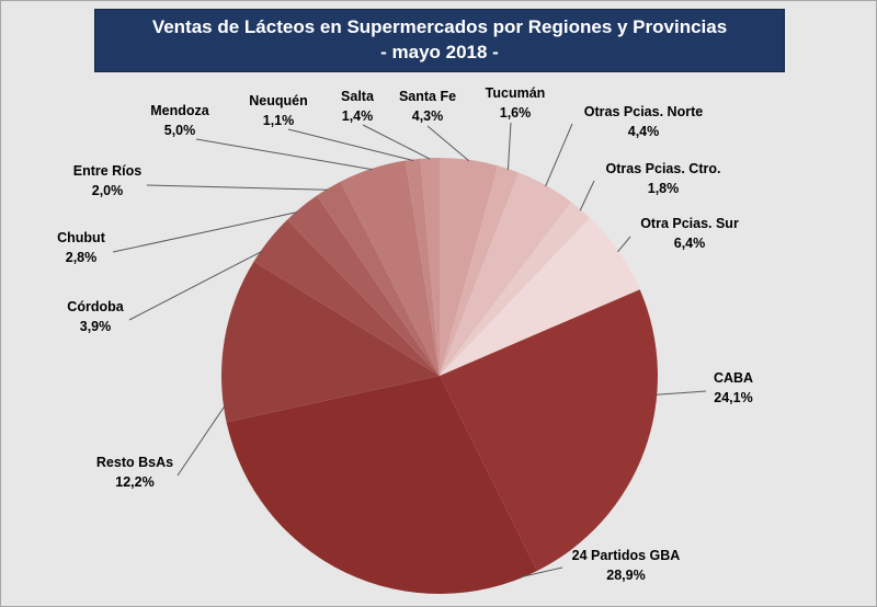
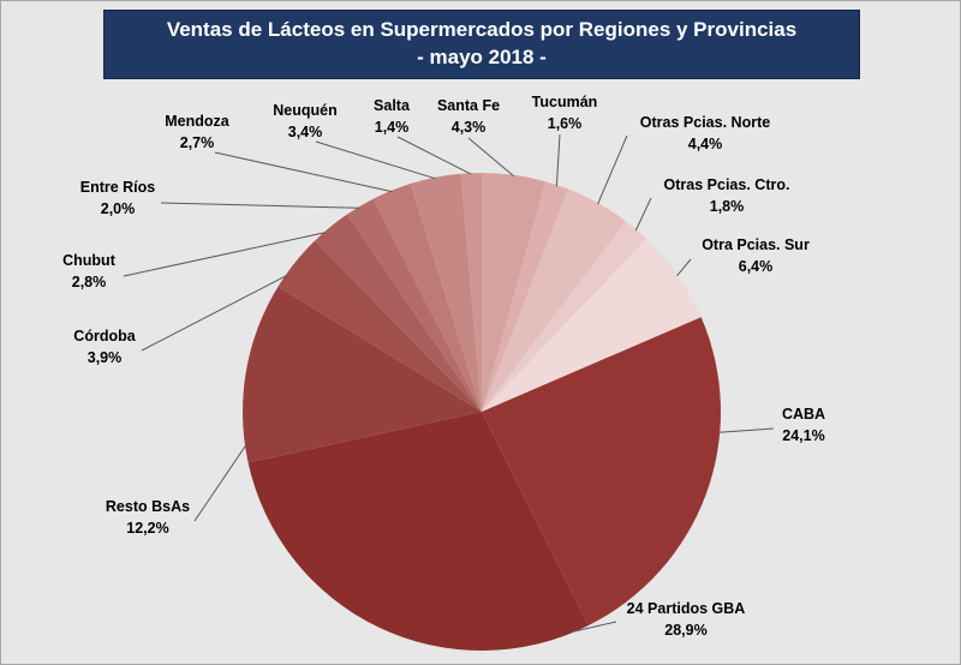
Mendoza: 5,0% -> 2,7%
Neuquén: 1,1% -> 3,4%
